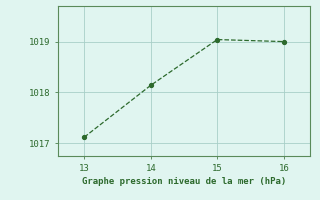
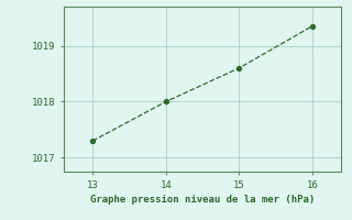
13: 1017.12 -> 1017.30
14: 1018.14 -> 1018.00
15: 1019.04 -> 1018.60
16: 1019.00 -> 1019.35
